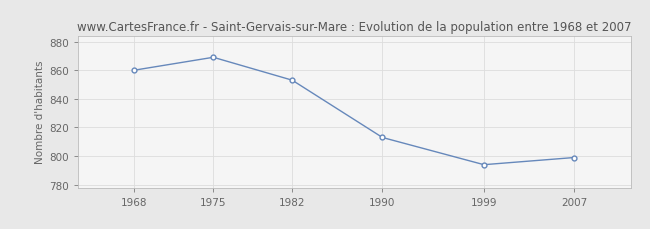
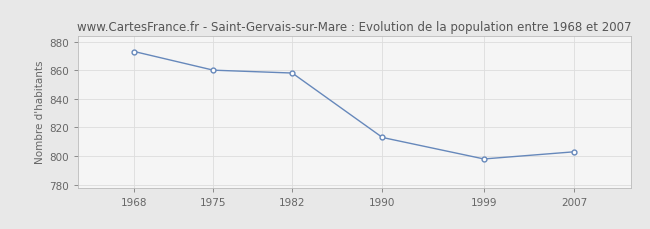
1968: 860 -> 873
1975: 869 -> 860
1982: 853 -> 858
1999: 794 -> 798
2007: 799 -> 803
